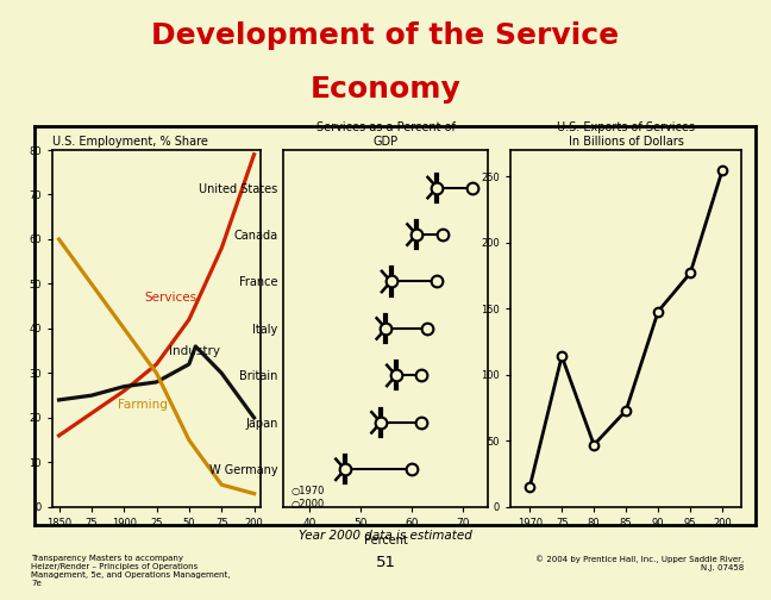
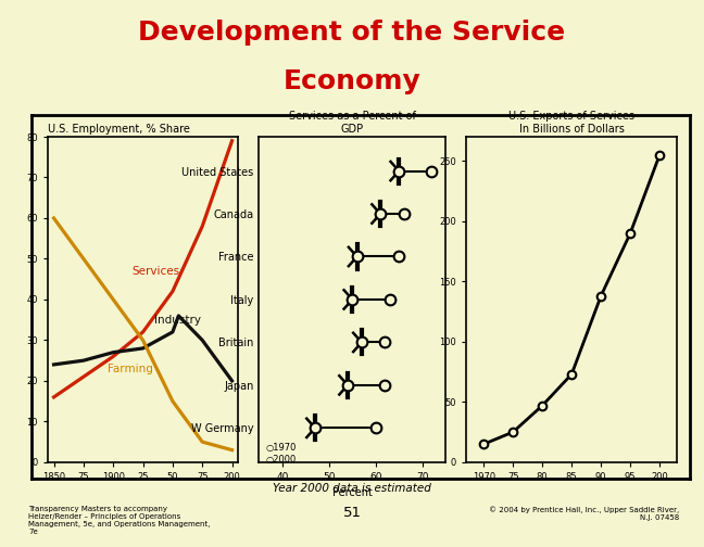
U.S. Exports of Services In Billions of Dollars/75: 114 -> 25
U.S. Exports of Services In Billions of Dollars/90: 148 -> 138
U.S. Exports of Services In Billions of Dollars/95: 177 -> 190
